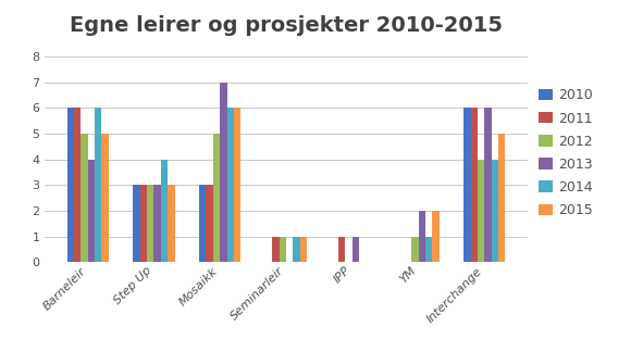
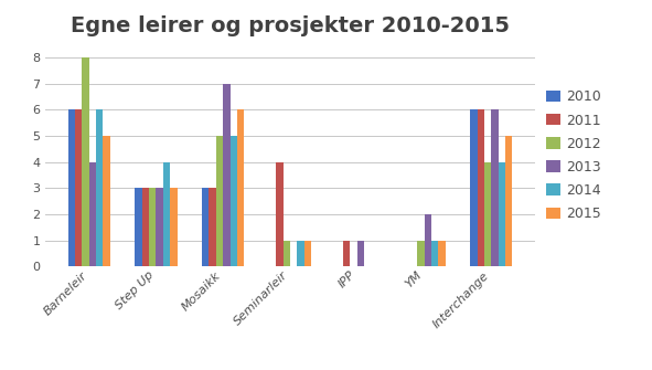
2012/Barneleir: 5 -> 8
2014/Mosaikk: 6 -> 5
2011/Seminarleir: 1 -> 4
2015/YM: 2 -> 1
